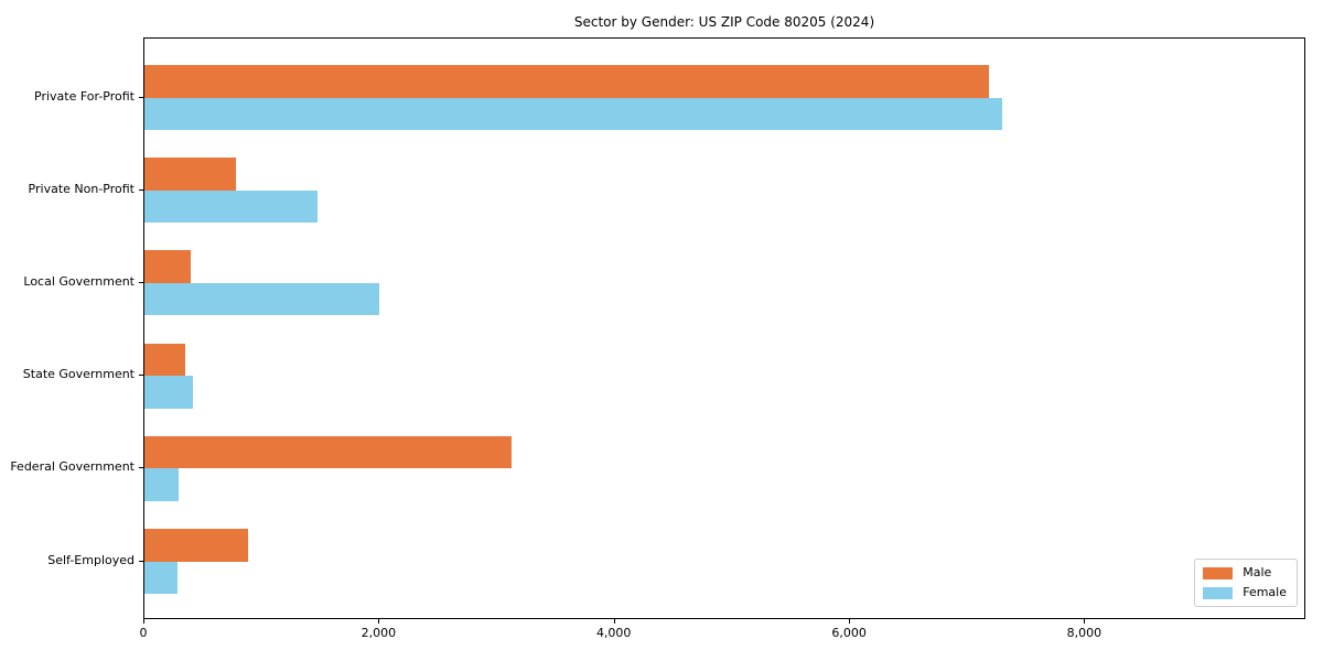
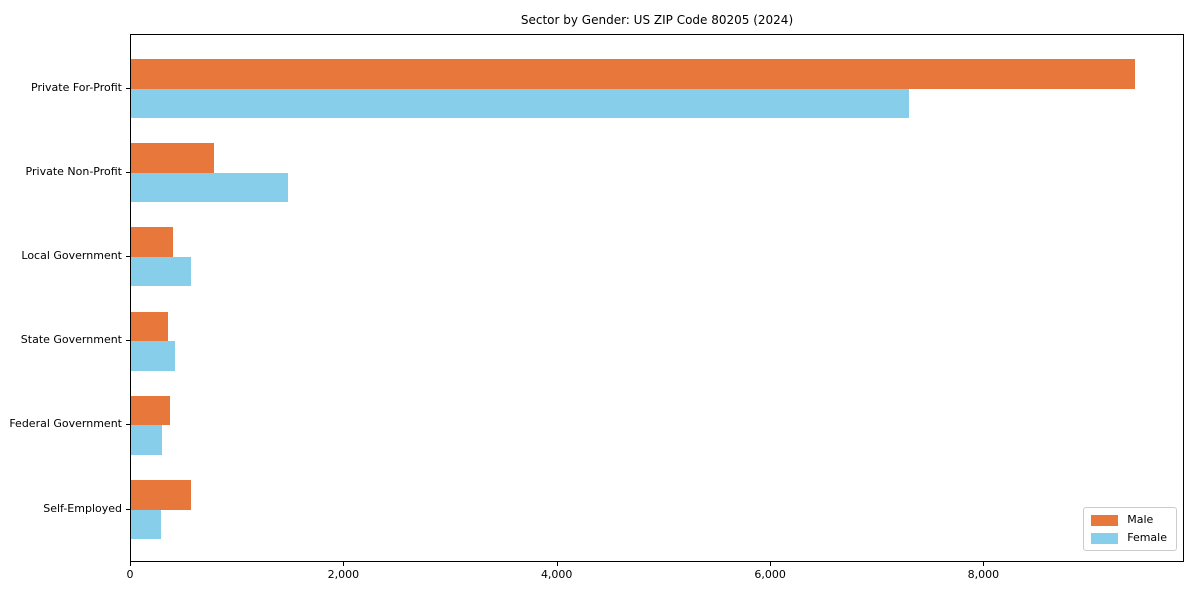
Male/Private For-Profit: 7180 -> 9410
Female/Local Government: 2000 -> 560
Male/Federal Government: 3120 -> 360
Male/Self-Employed: 880 -> 560
